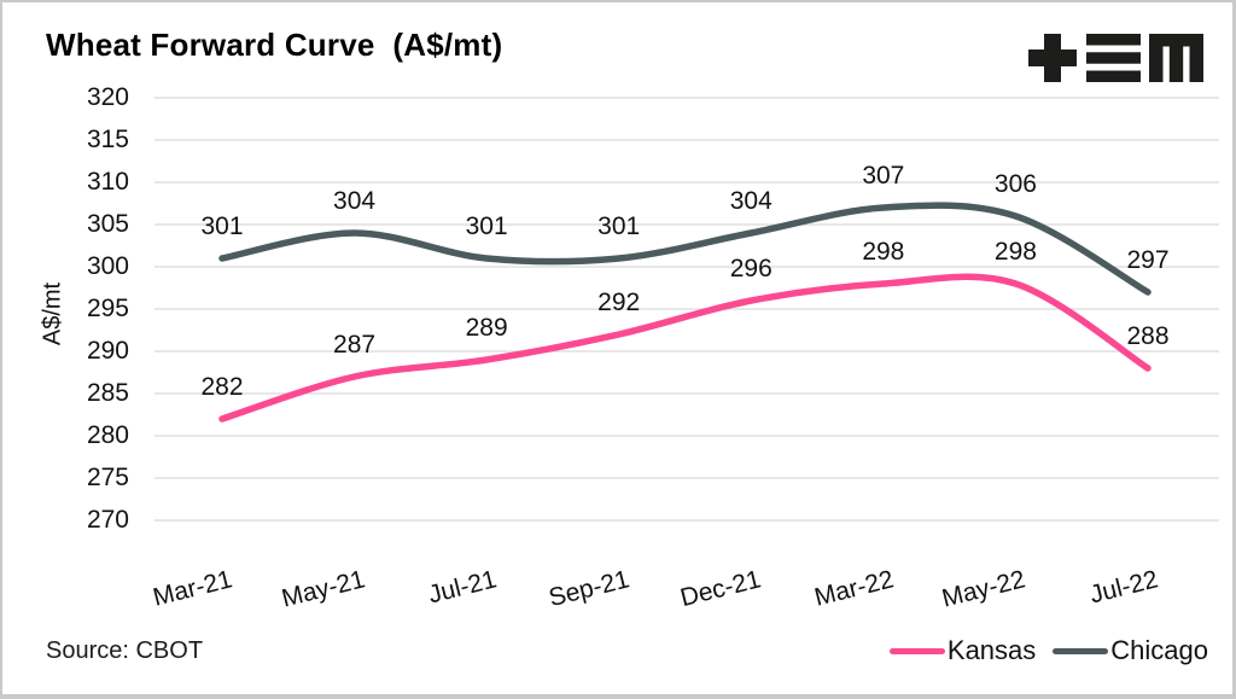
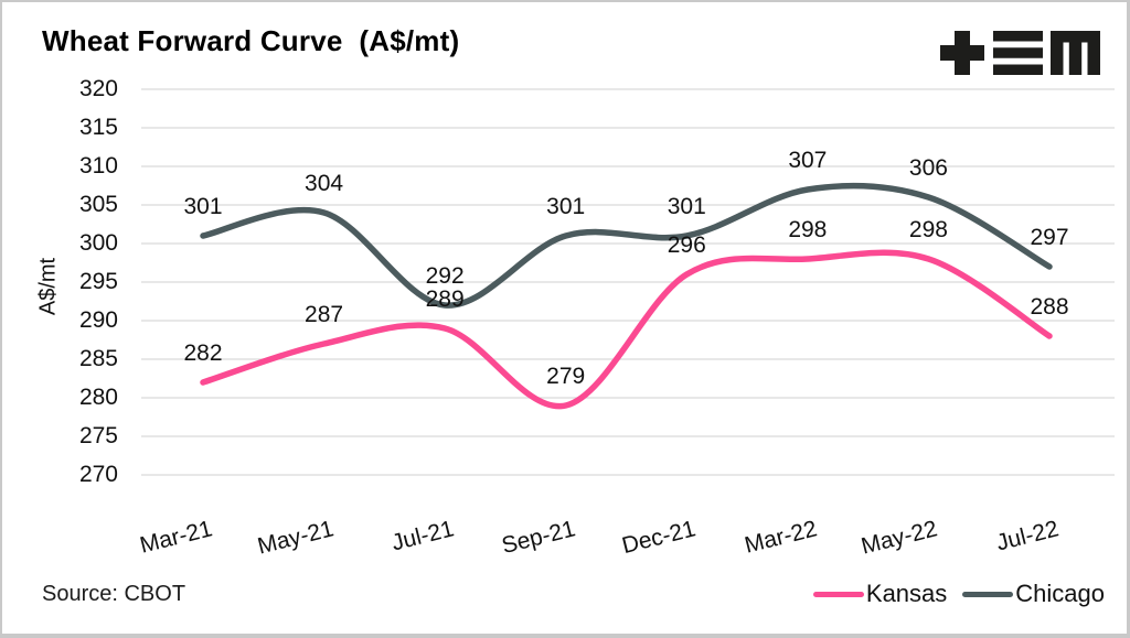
Chicago/Jul-21: 301 -> 292
Kansas/Sep-21: 292 -> 279
Chicago/Dec-21: 304 -> 301
